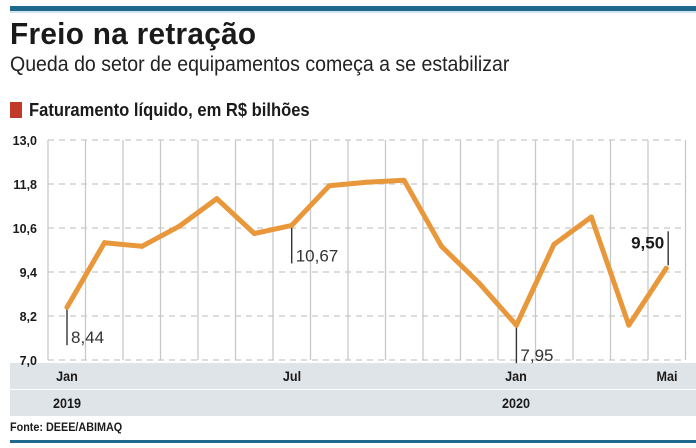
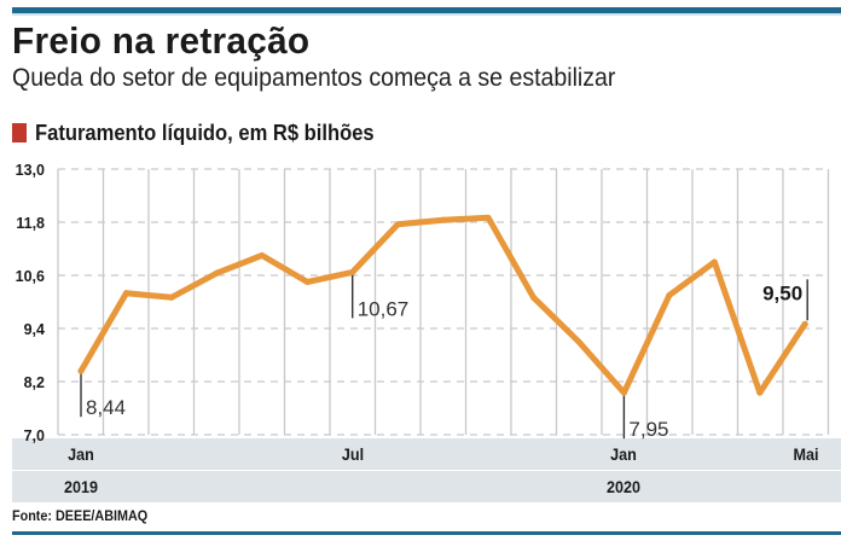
Mai 2019: 11,4 -> 11,1
